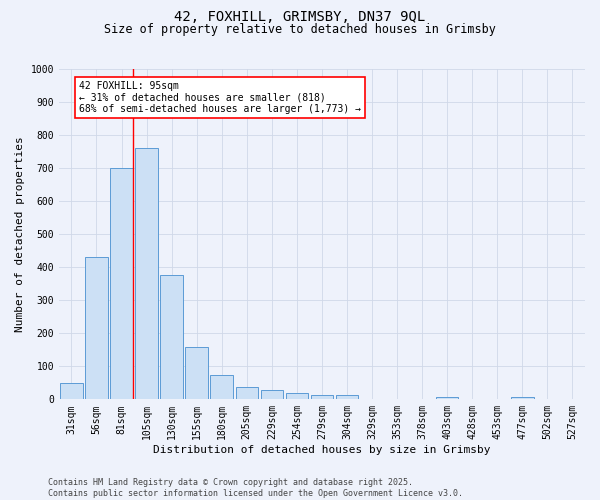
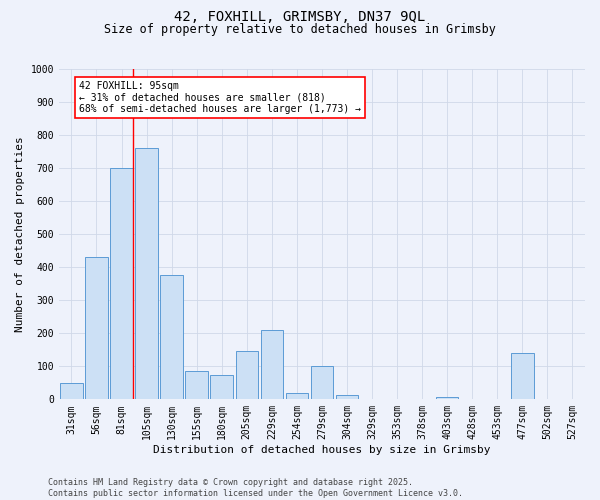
155sqm: 158 -> 85
205sqm: 37 -> 145
229sqm: 28 -> 210
279sqm: 13 -> 100
477sqm: 8 -> 140
